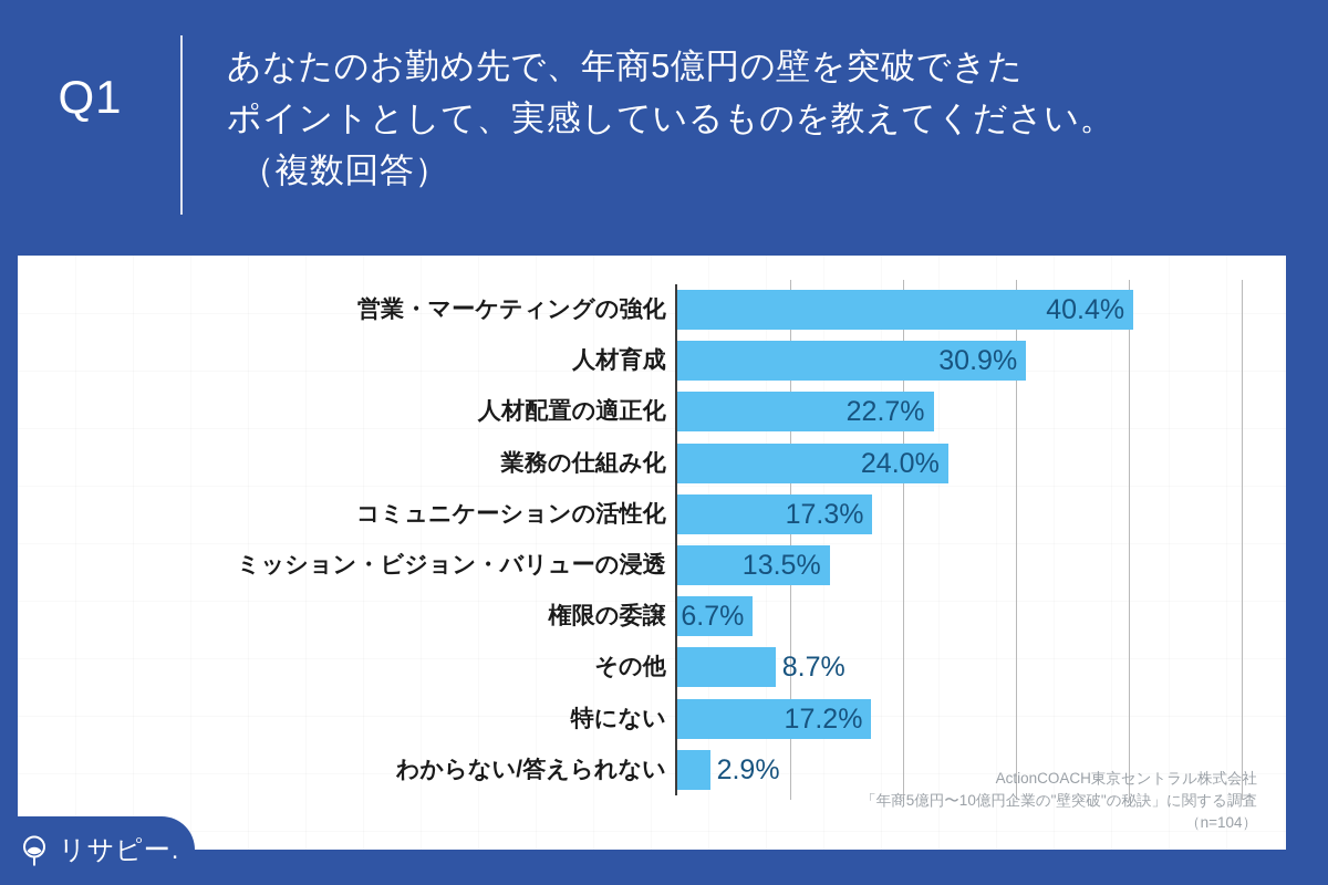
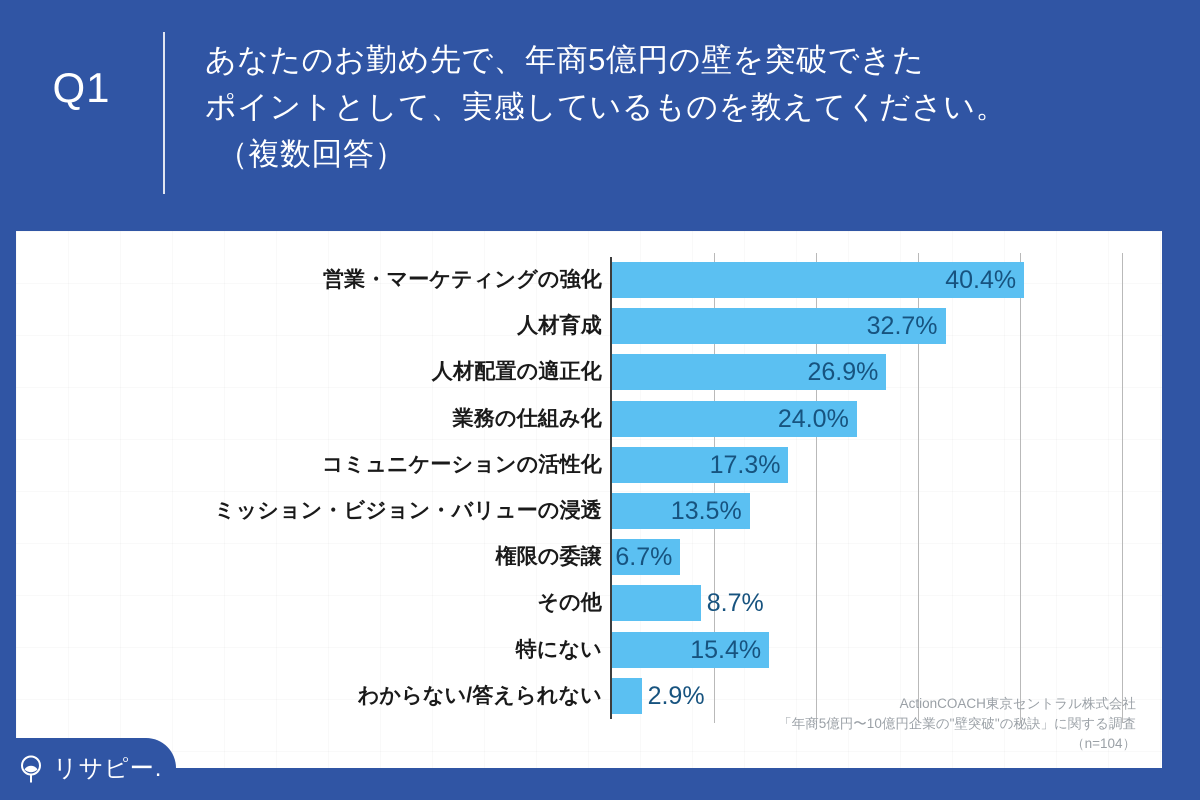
人材育成: 30.9% -> 32.7%
人材配置の適正化: 22.7% -> 26.9%
特にない: 17.2% -> 15.4%
